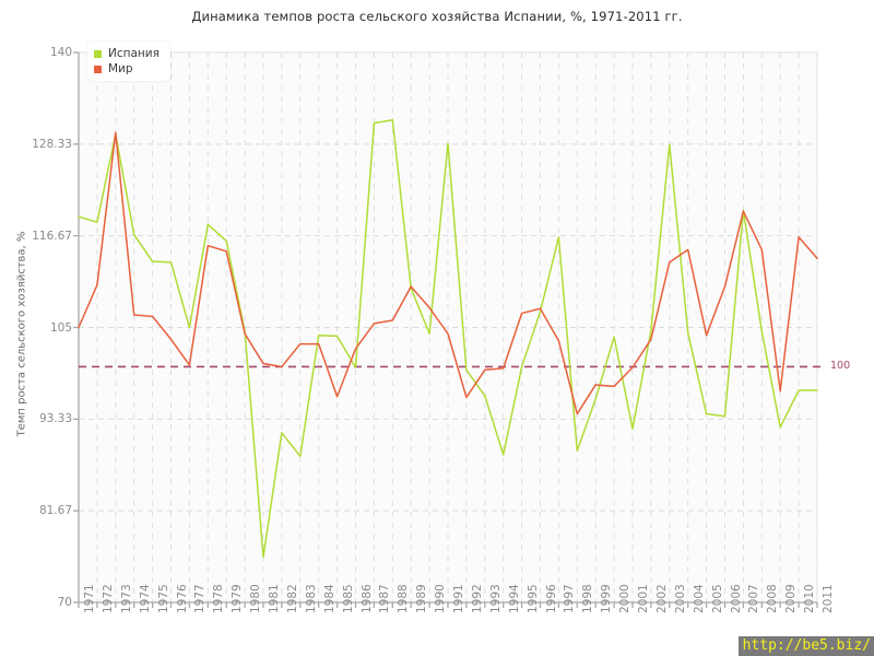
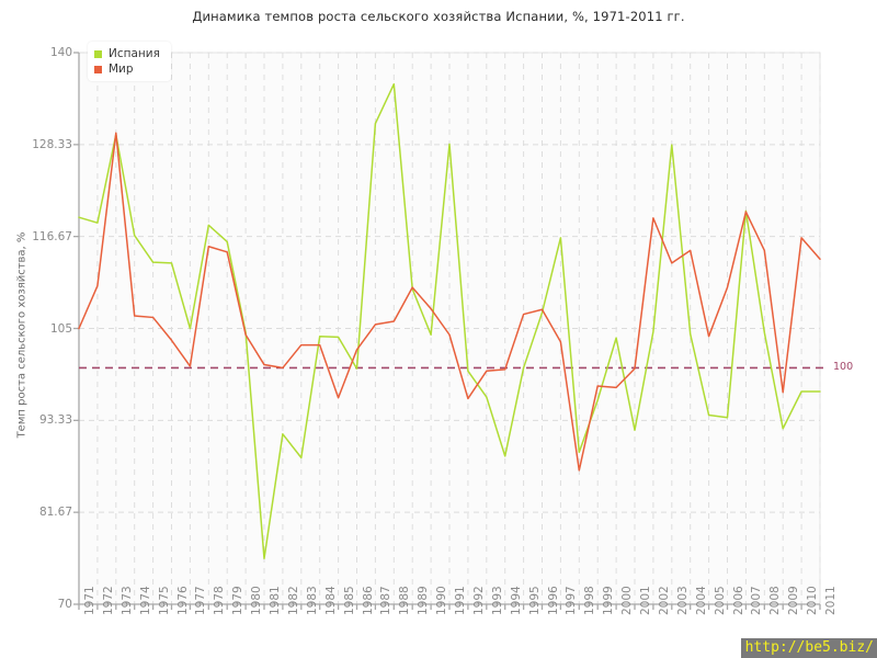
Испания/1988: 131 -> 136
Мир/1998: 94 -> 87
Мир/2002: 104 -> 119
